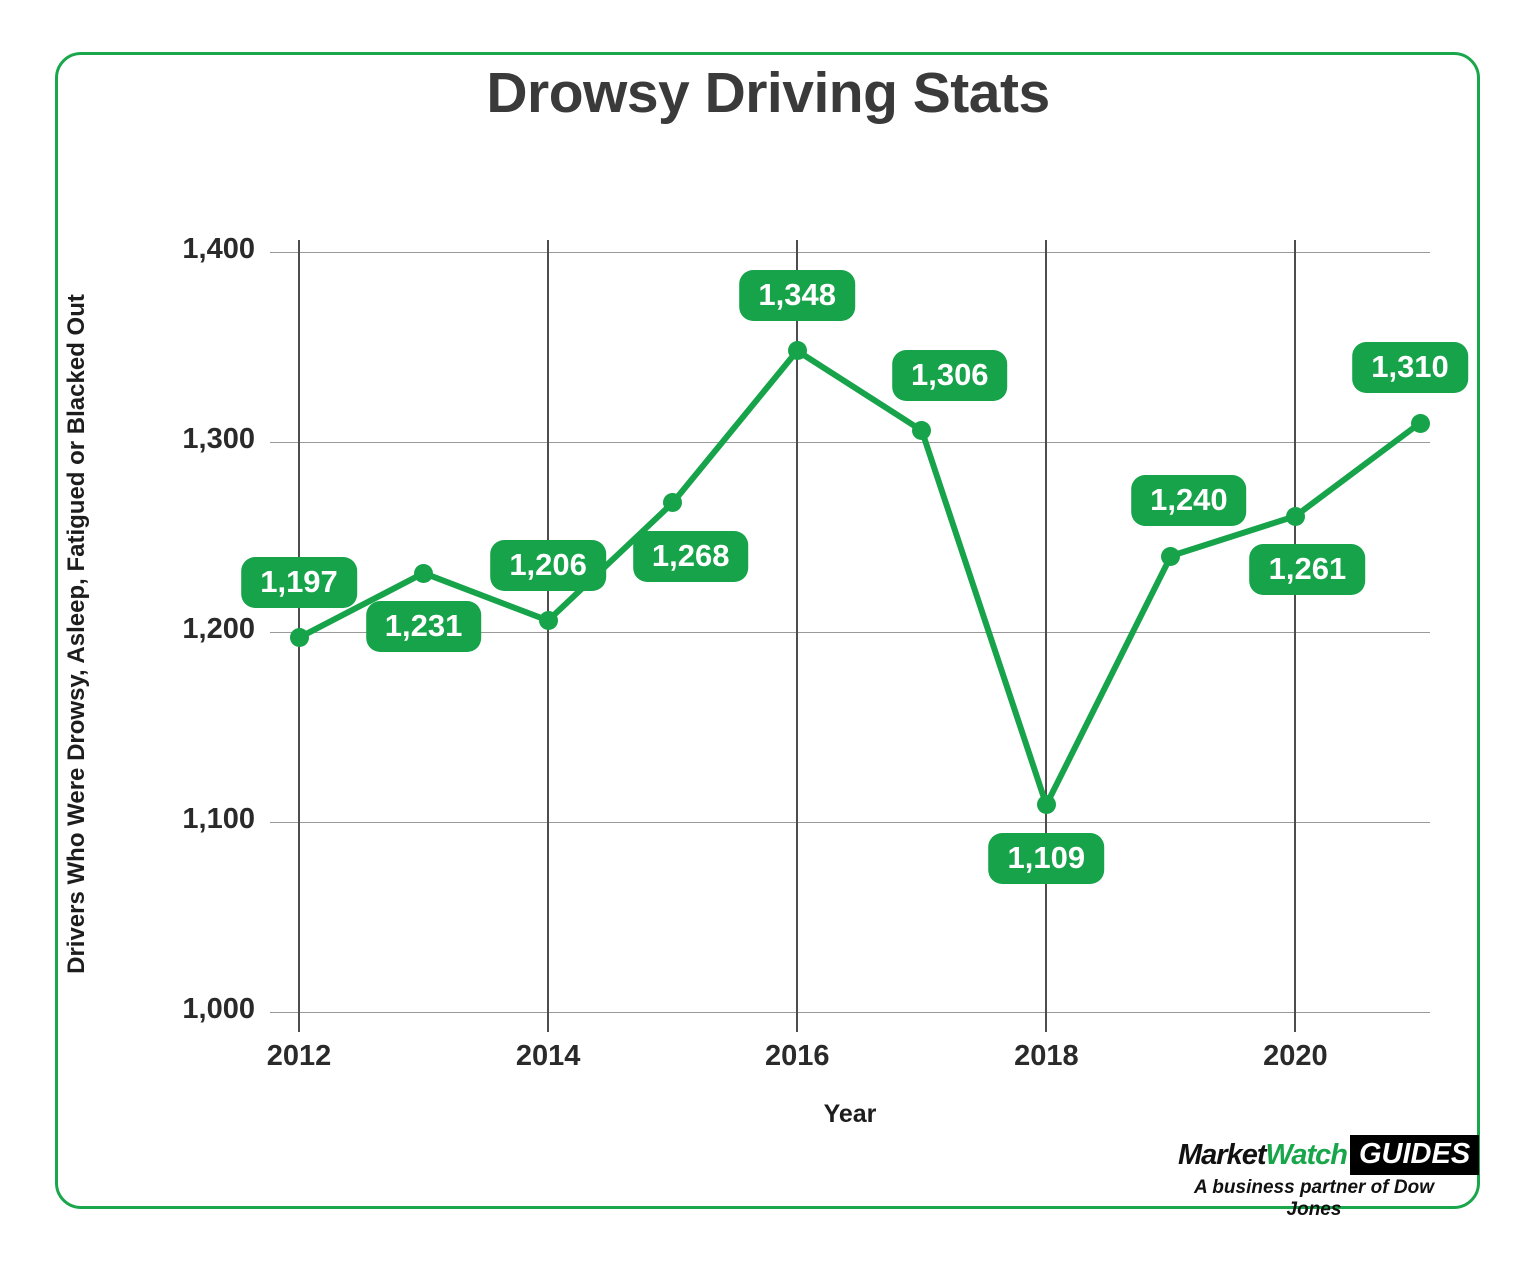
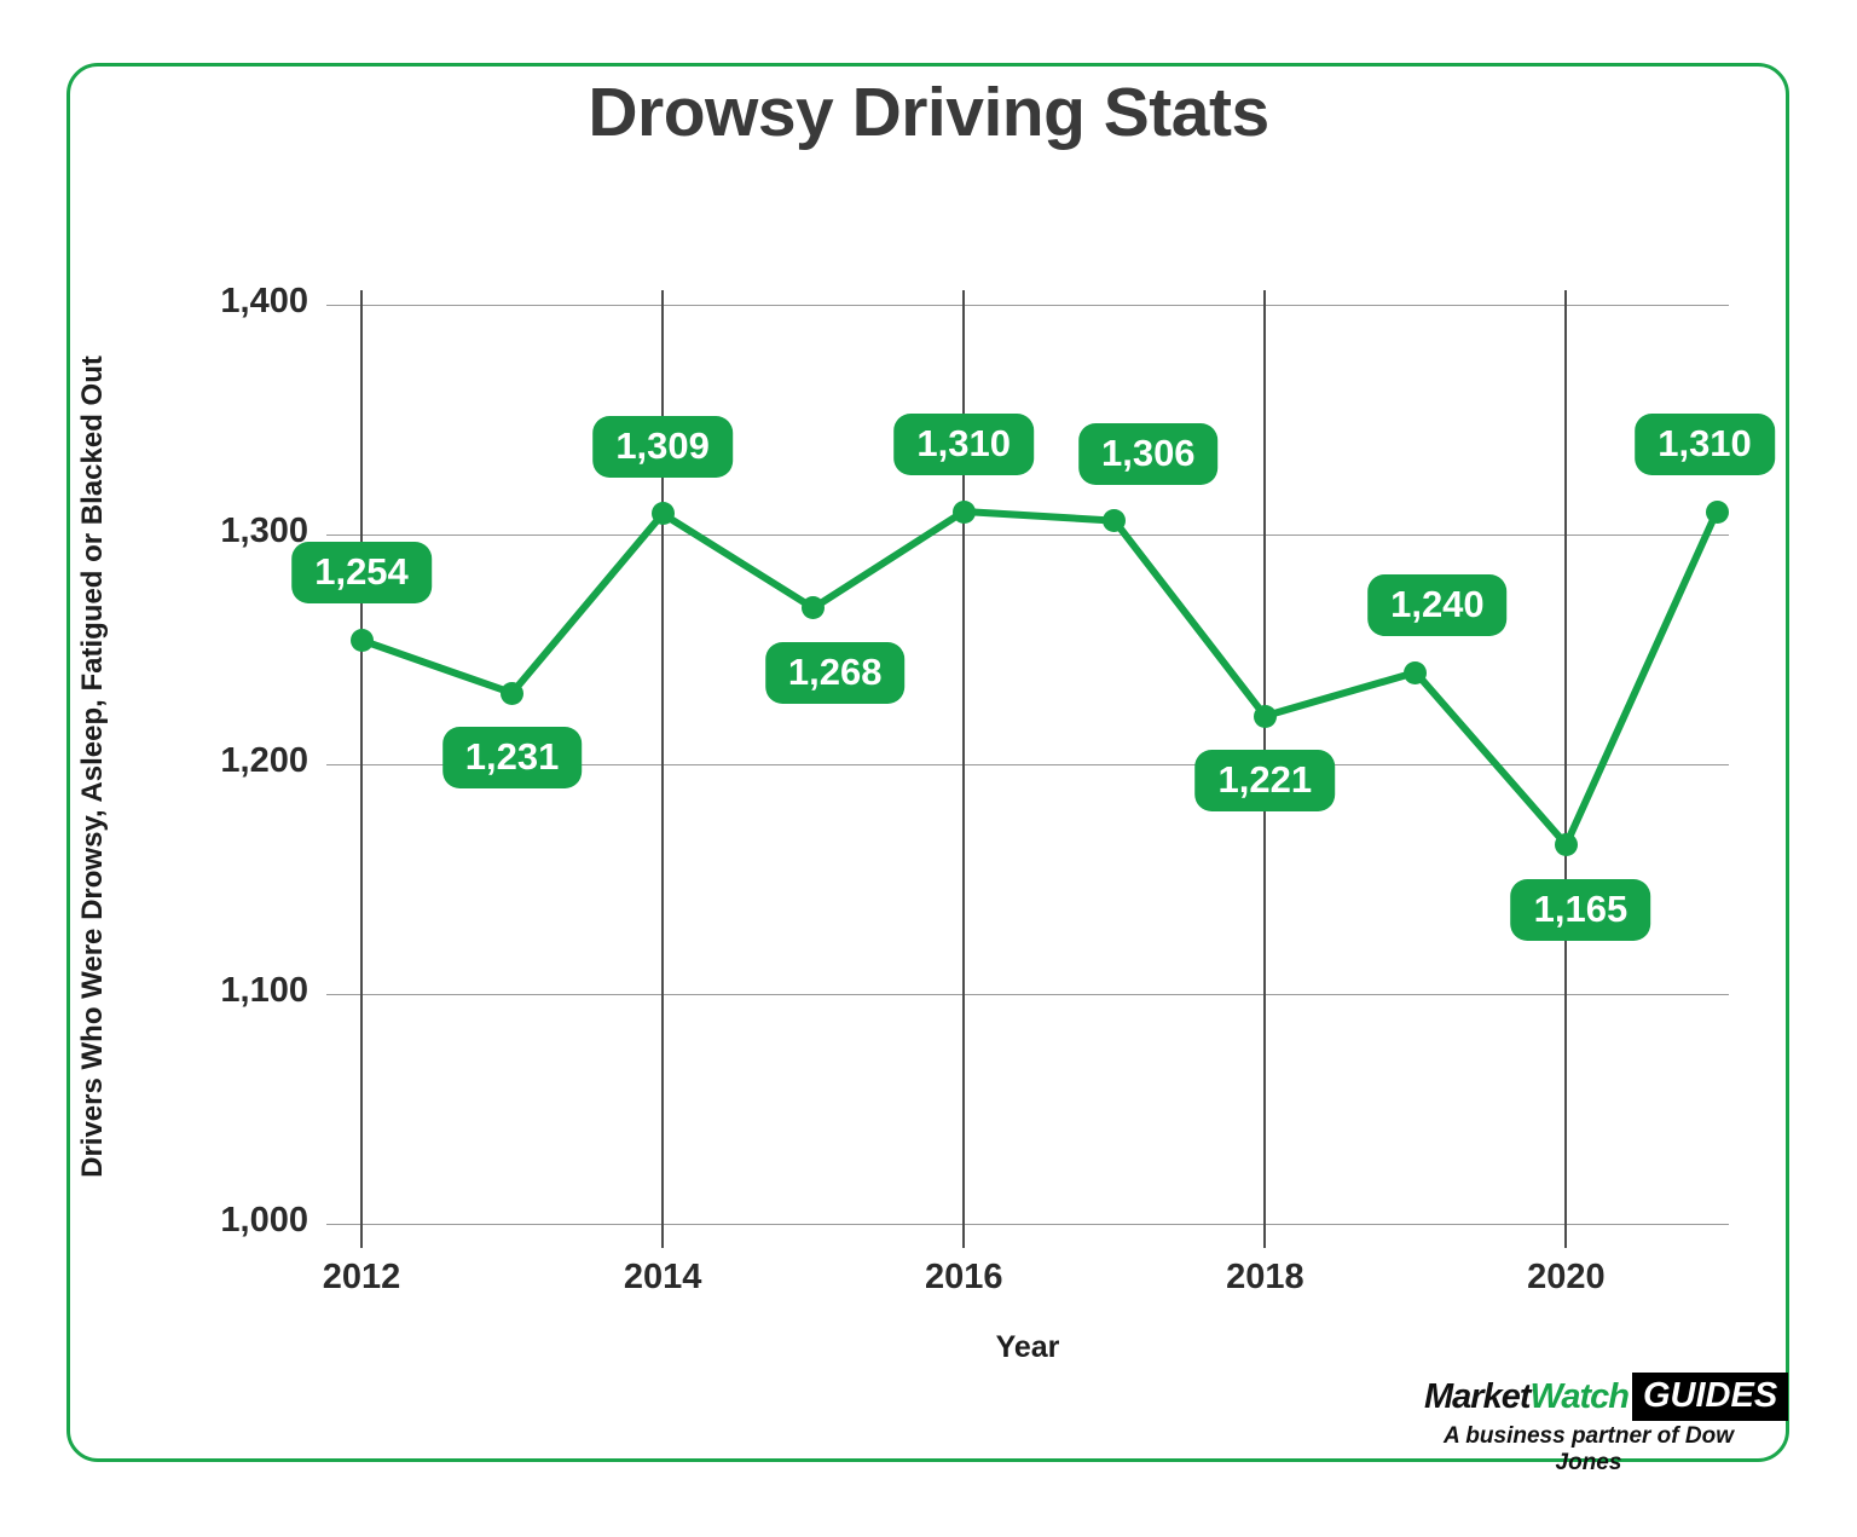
2012: 1,197 -> 1,254
2014: 1,206 -> 1,309
2016: 1,348 -> 1,310
2018: 1,109 -> 1,221
2020: 1,261 -> 1,165
